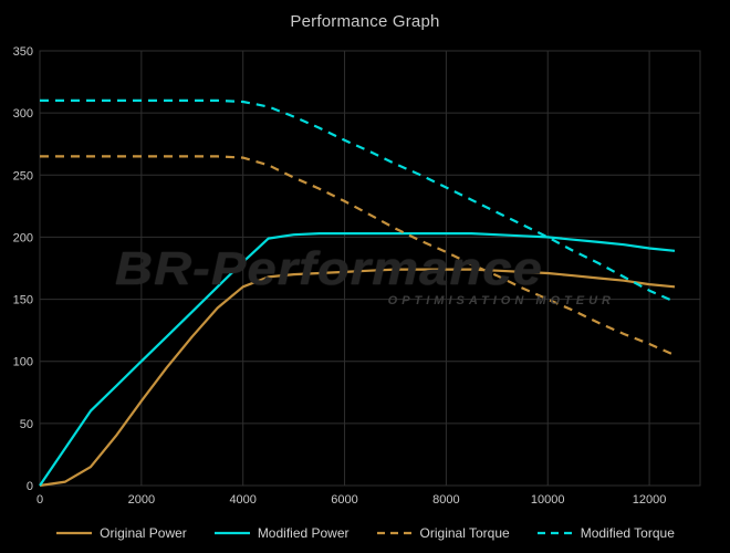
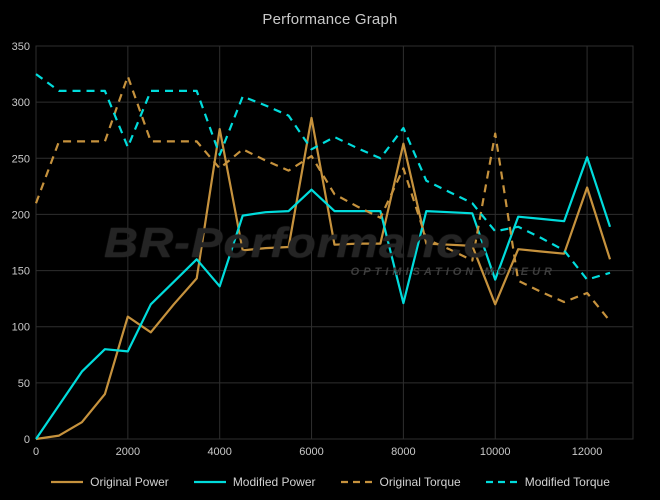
Original Torque/0: 265 -> 210
Modified Torque/0: 310 -> 325
Original Power/2000: 68 -> 109
Modified Power/2000: 100 -> 78
Original Torque/2000: 265 -> 323
Modified Torque/2000: 310 -> 260
Original Power/4000: 160 -> 276
Modified Power/4000: 180 -> 136
Original Torque/4000: 264 -> 241
Modified Torque/4000: 309 -> 253
Original Power/6000: 172 -> 286
Modified Power/6000: 203 -> 222
Original Torque/6000: 229 -> 252
Modified Torque/6000: 278 -> 258
Original Power/8000: 174 -> 263
Modified Power/8000: 203 -> 121
Original Torque/8000: 188 -> 241
Modified Torque/8000: 240 -> 277
Original Power/10000: 171 -> 120
Modified Power/10000: 200 -> 142
Original Torque/10000: 150 -> 272
Modified Torque/10000: 200 -> 185
Original Power/12000: 162 -> 224
Modified Power/12000: 191 -> 251
Original Torque/12000: 114 -> 130
Modified Torque/12000: 157 -> 142
